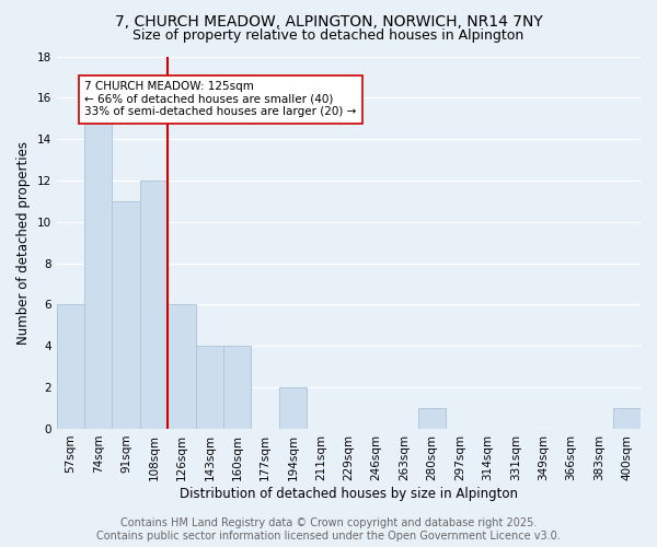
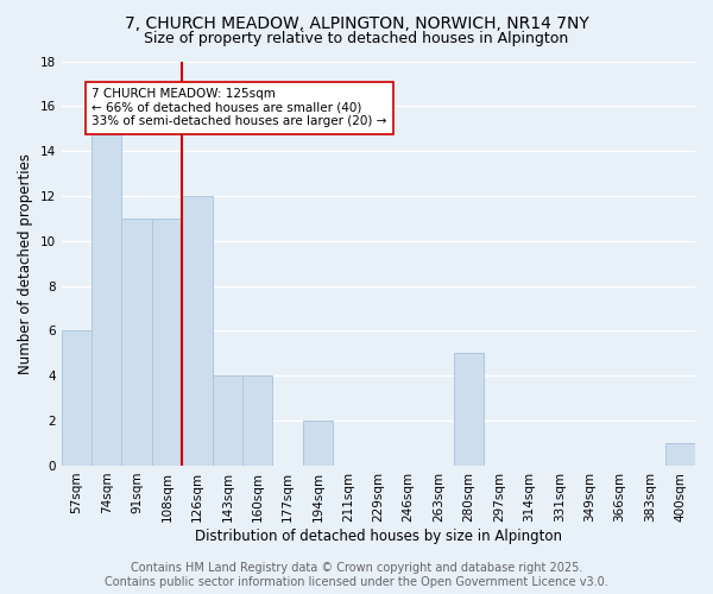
108sqm: 12 -> 11
126sqm: 6 -> 12
280sqm: 1 -> 5
